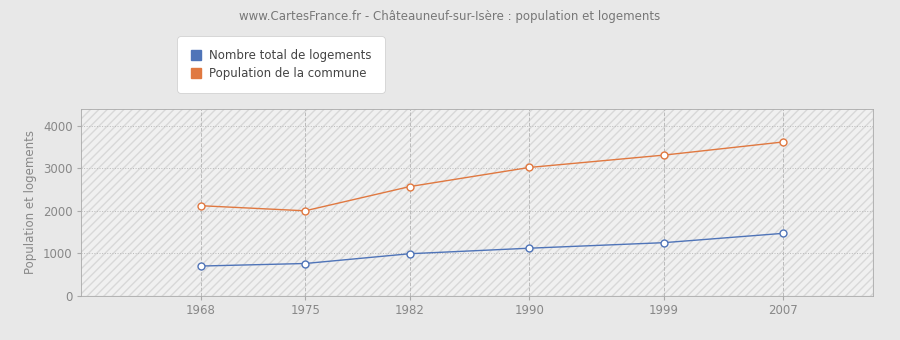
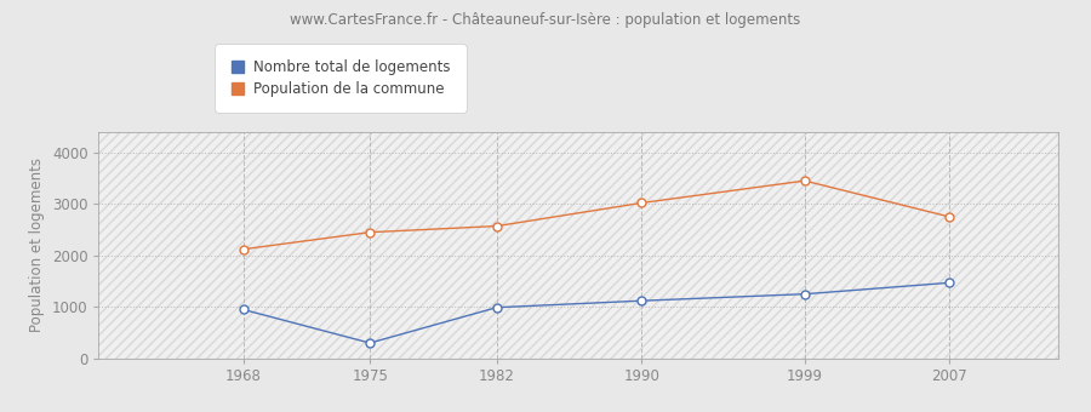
Nombre total de logements/1968: 700 -> 950
Nombre total de logements/1975: 760 -> 300
Population de la commune/1975: 2000 -> 2450
Population de la commune/1999: 3310 -> 3450
Population de la commune/2007: 3620 -> 2750
